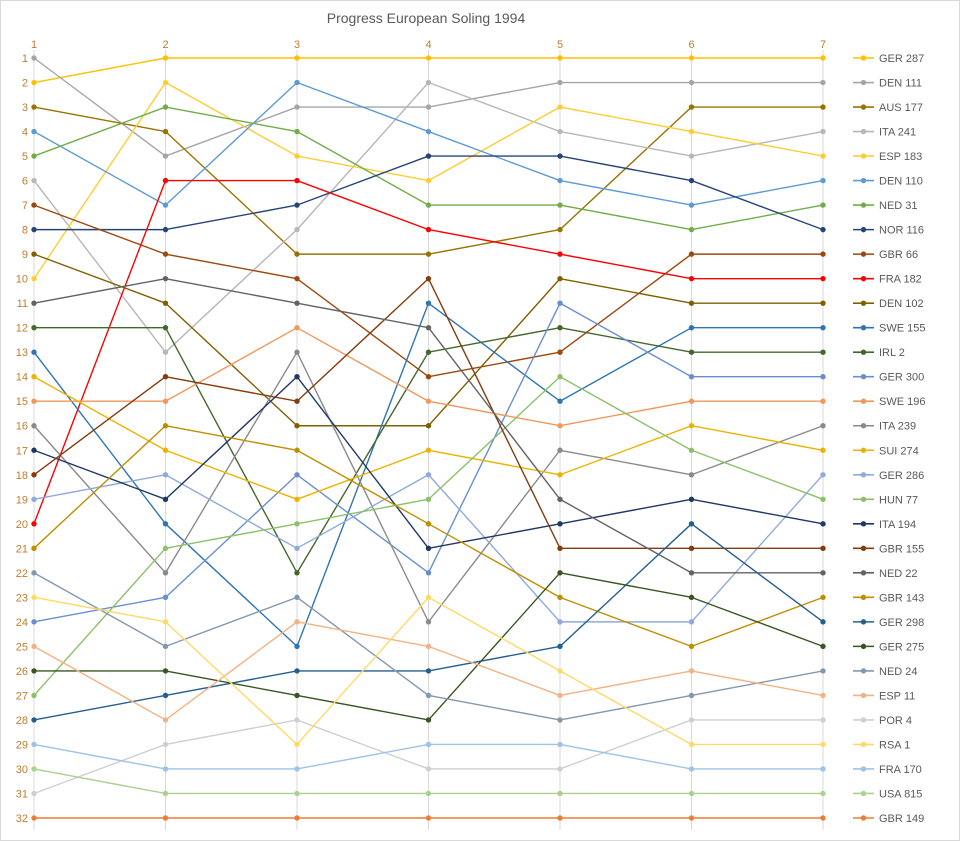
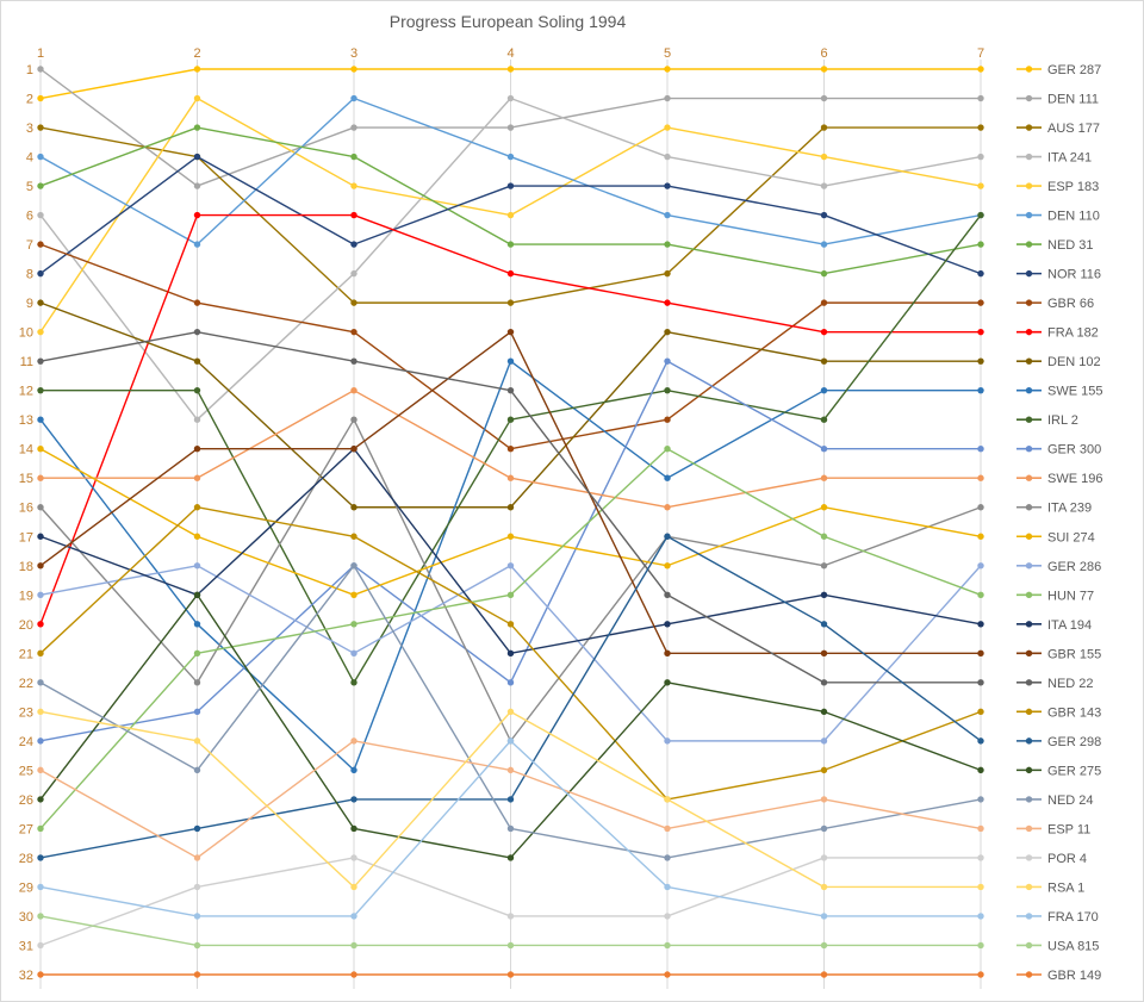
NOR 116/2: 8 -> 4
GER 275/2: 26 -> 19
GBR 155/3: 15 -> 14
NED 24/3: 23 -> 18
FRA 170/4: 29 -> 24
GBR 143/5: 23 -> 26
GER 298/5: 25 -> 17
IRL 2/7: 13 -> 6
